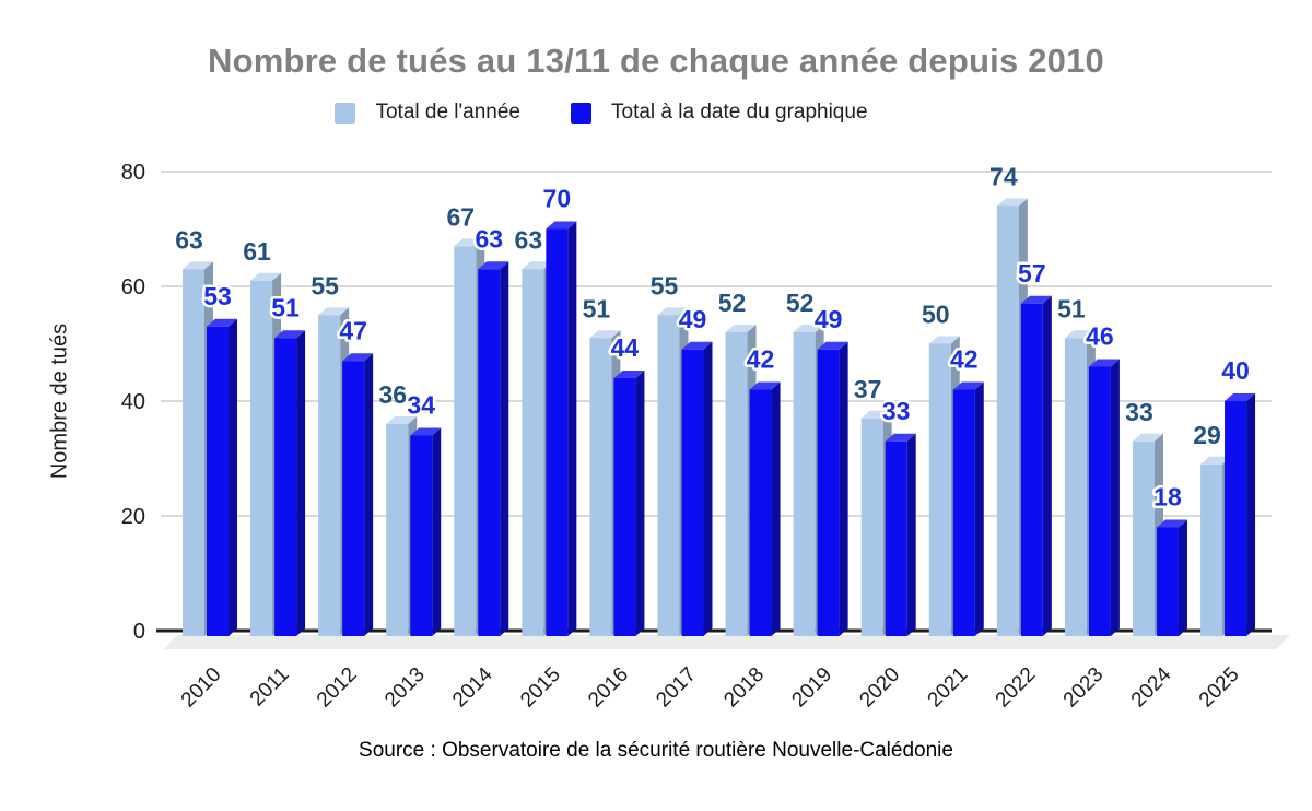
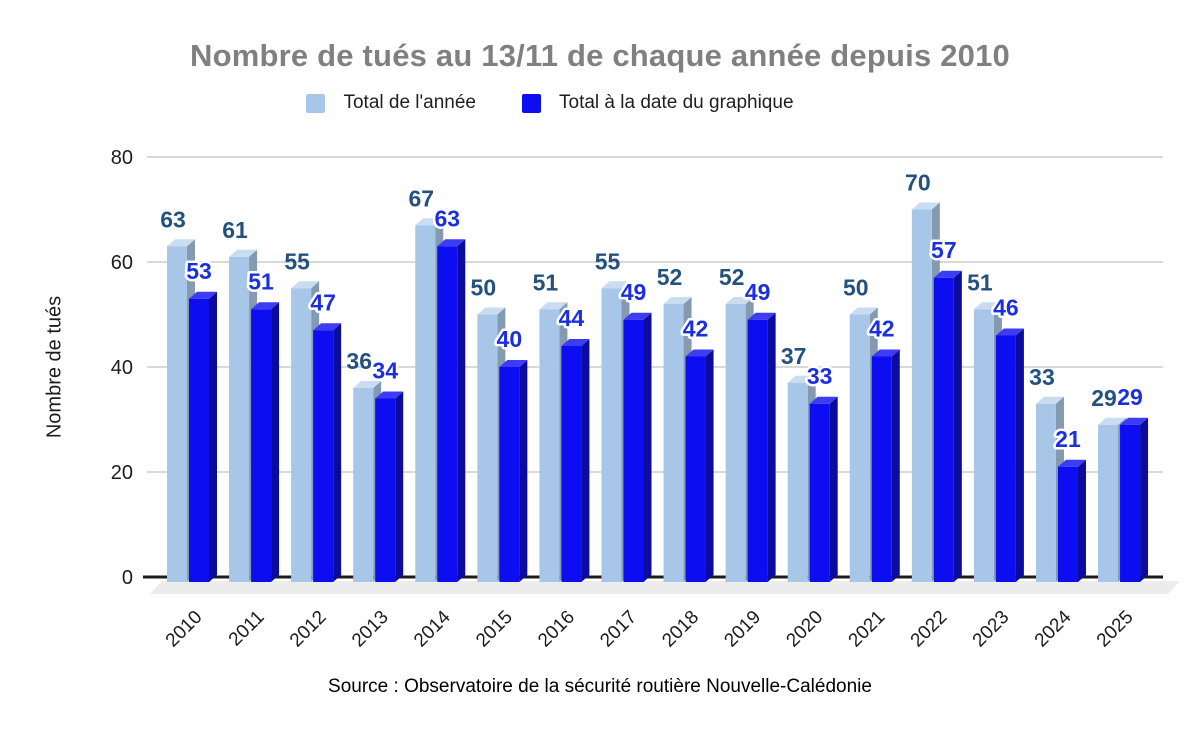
Total de l'année/2015: 63 -> 50
Total à la date du graphique/2015: 70 -> 40
Total de l'année/2022: 74 -> 70
Total à la date du graphique/2024: 18 -> 21
Total à la date du graphique/2025: 40 -> 29
